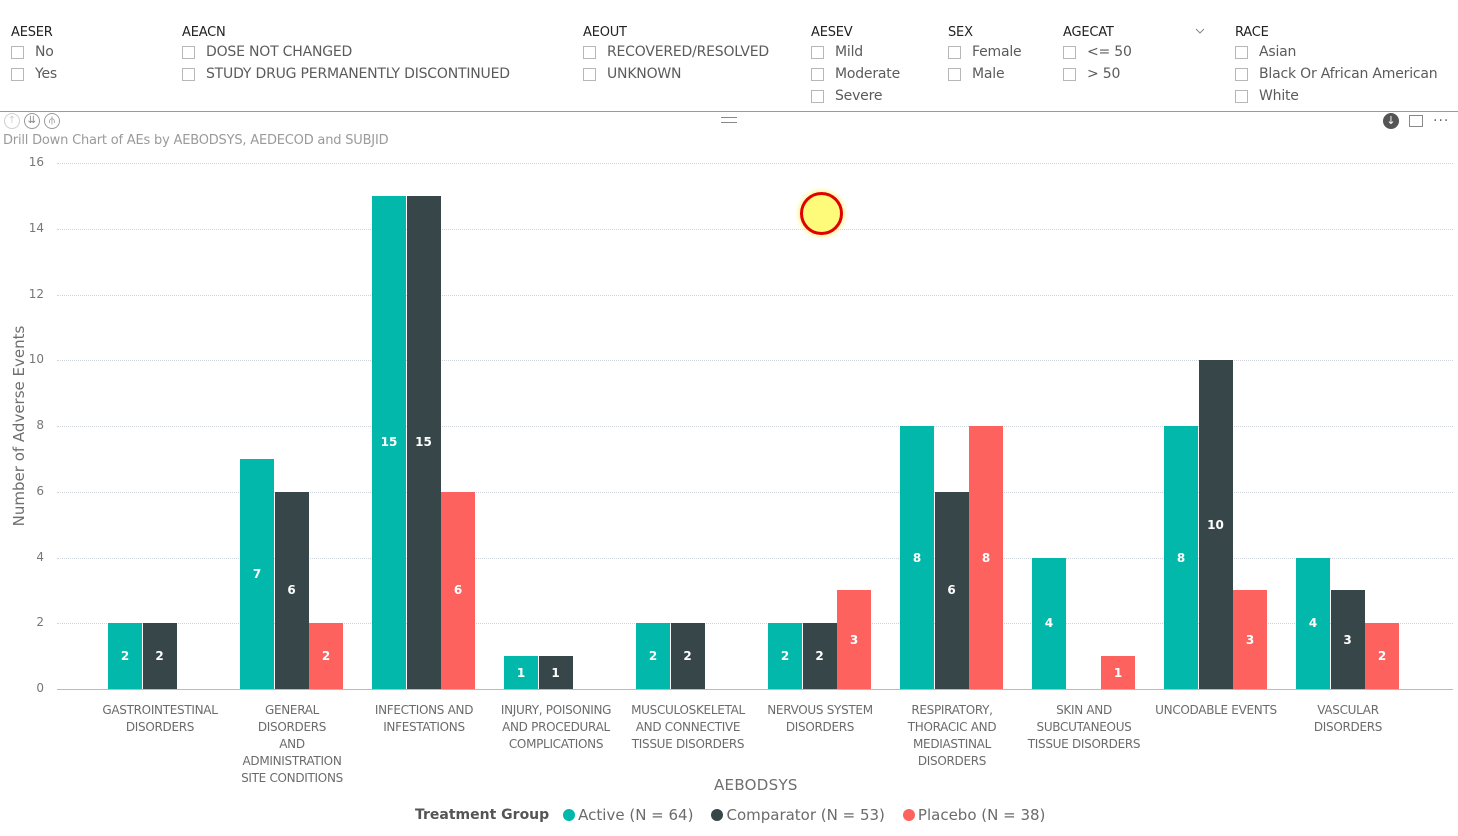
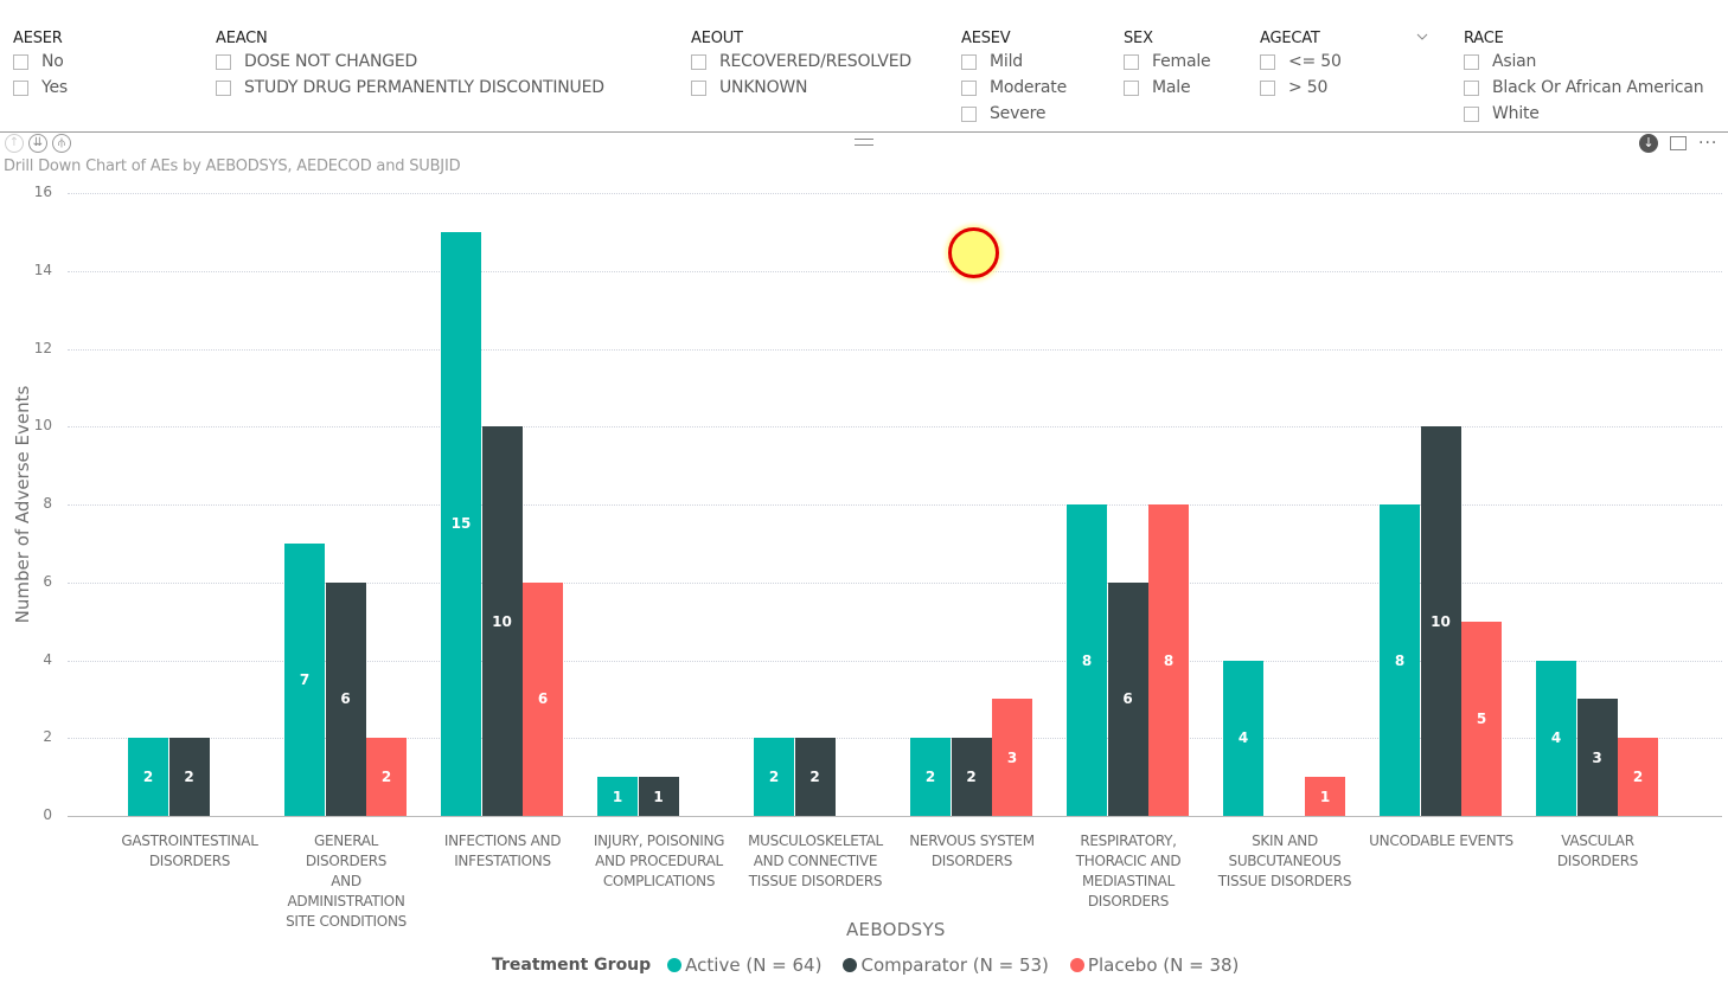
Comparator (N = 53)/INFECTIONS AND INFESTATIONS: 15 -> 10
Placebo (N = 38)/UNCODABLE EVENTS: 3 -> 5
